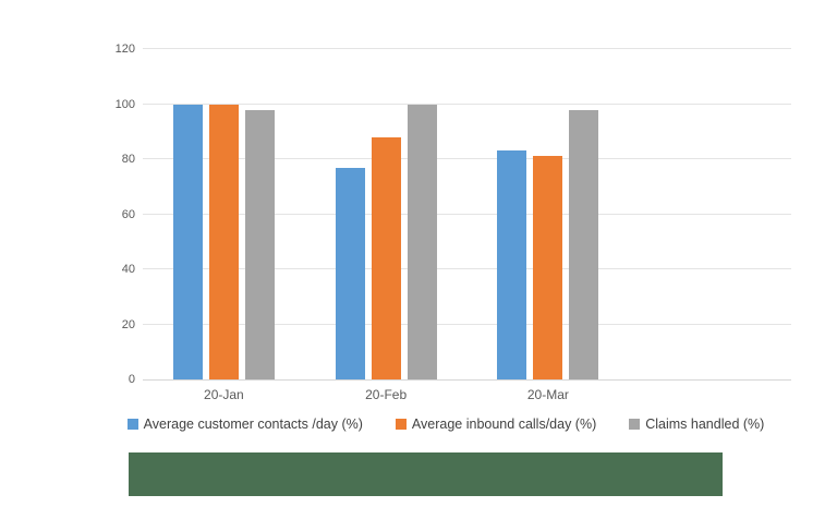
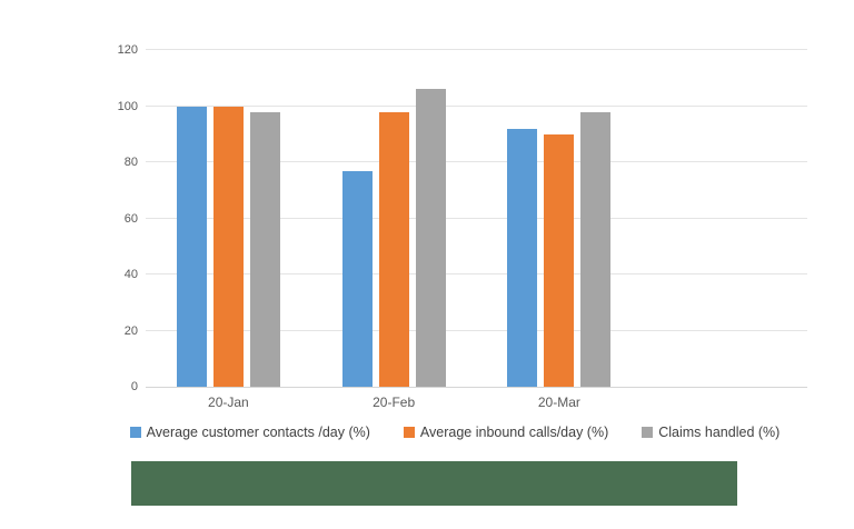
Average inbound calls/day (%)/20-Feb: 88 -> 98
Claims handled (%)/20-Feb: 100 -> 106
Average customer contacts /day (%)/20-Mar: 83 -> 92
Average inbound calls/day (%)/20-Mar: 81 -> 90
